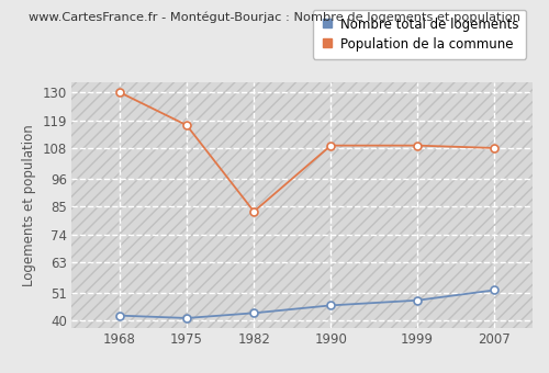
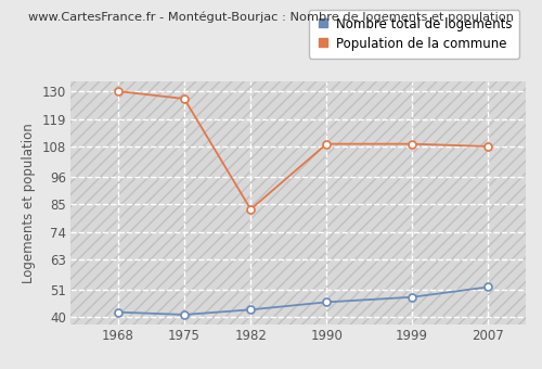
Population de la commune/1975: 117 -> 127
